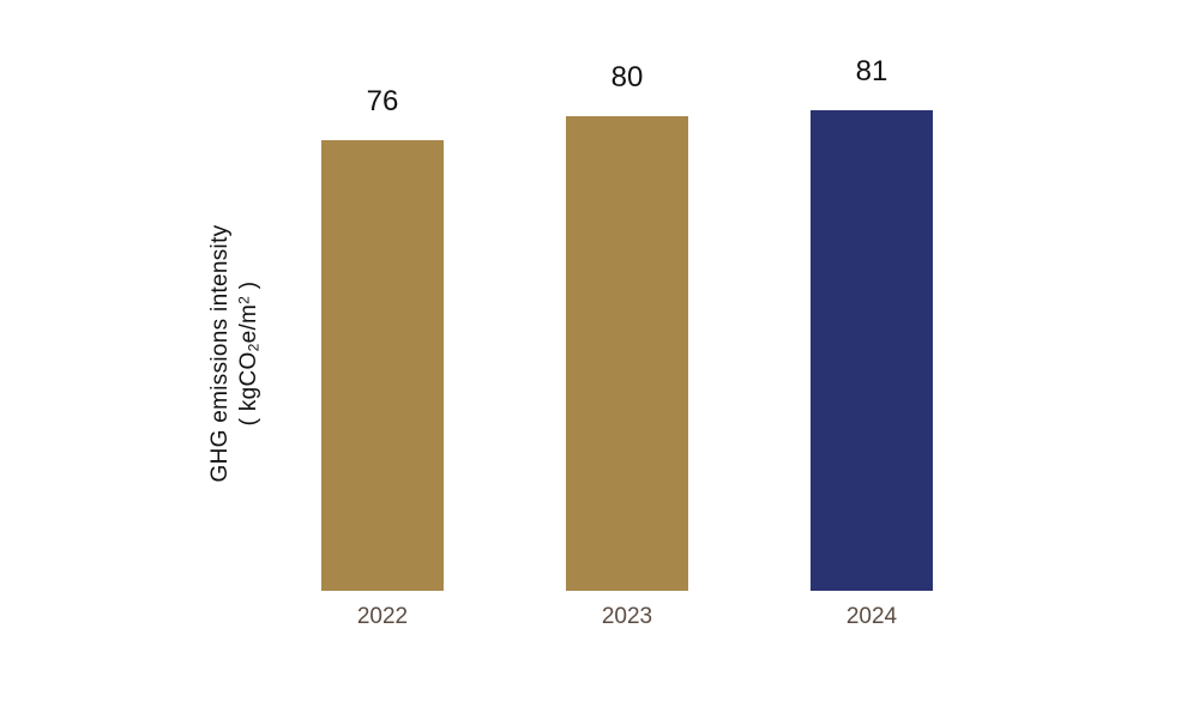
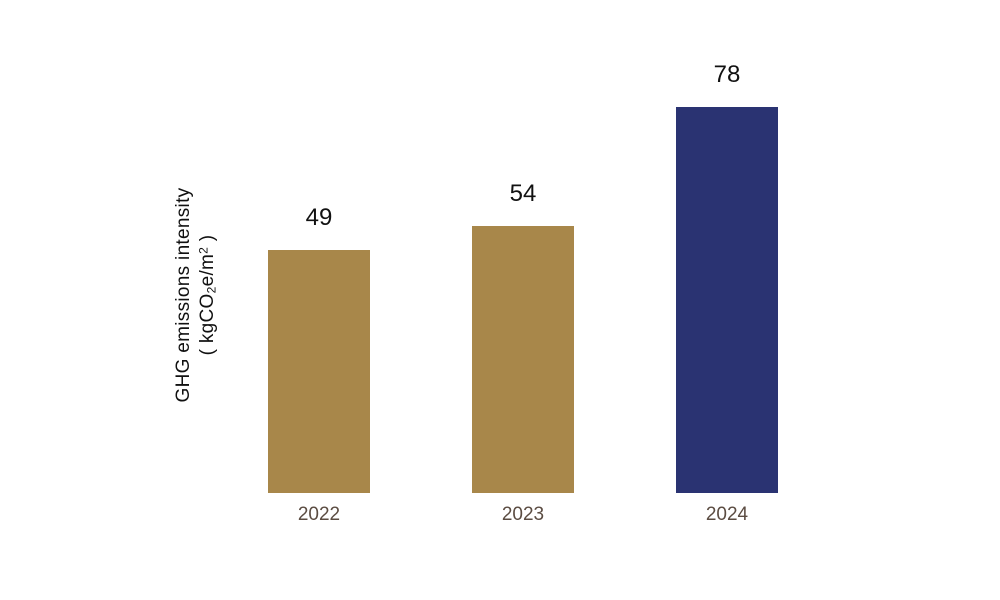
2022: 76 -> 49
2023: 80 -> 54
2024: 81 -> 78
